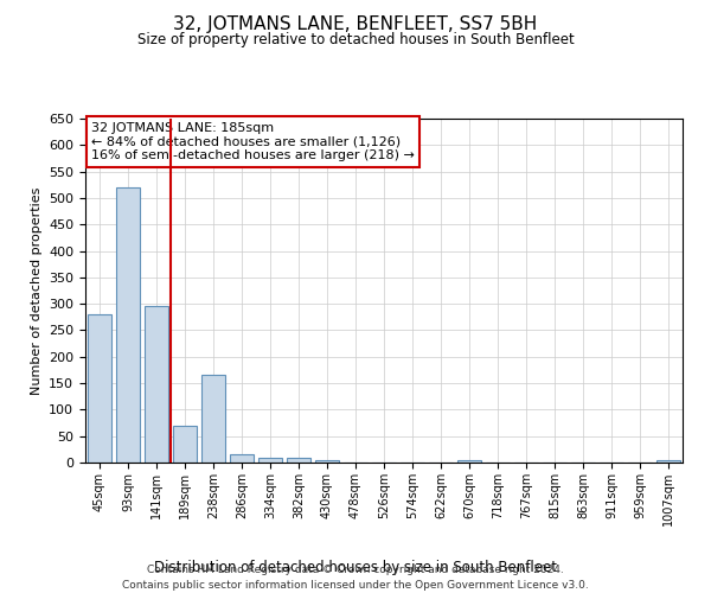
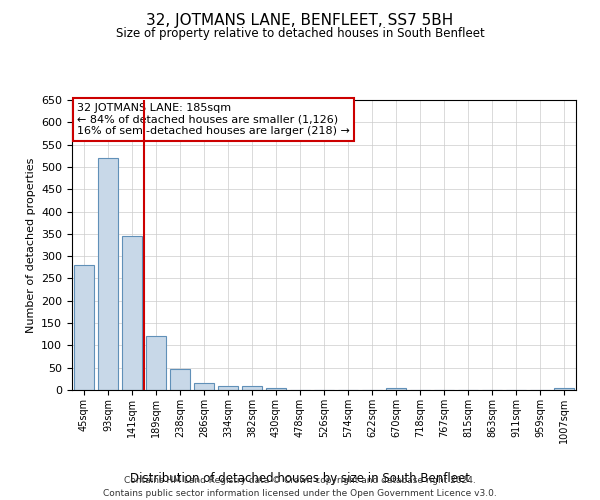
141sqm: 295 -> 345
189sqm: 70 -> 120
238sqm: 165 -> 48
